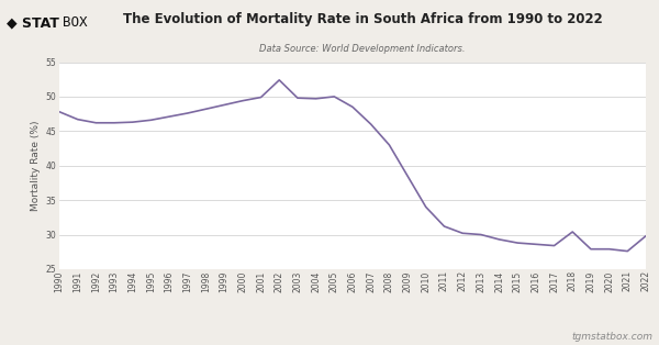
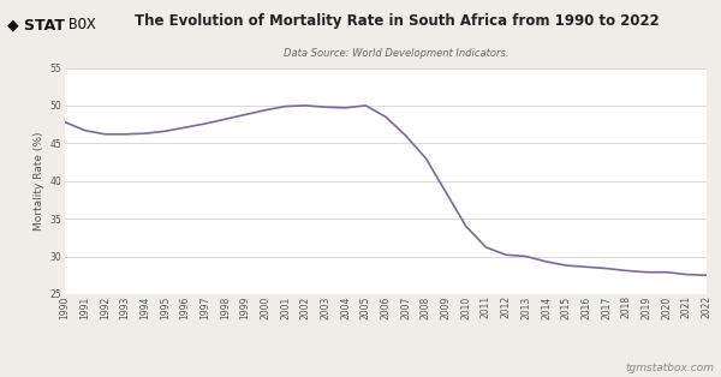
2002: 52.4 -> 50.0
2018: 30.4 -> 28.1
2022: 29.8 -> 27.5
